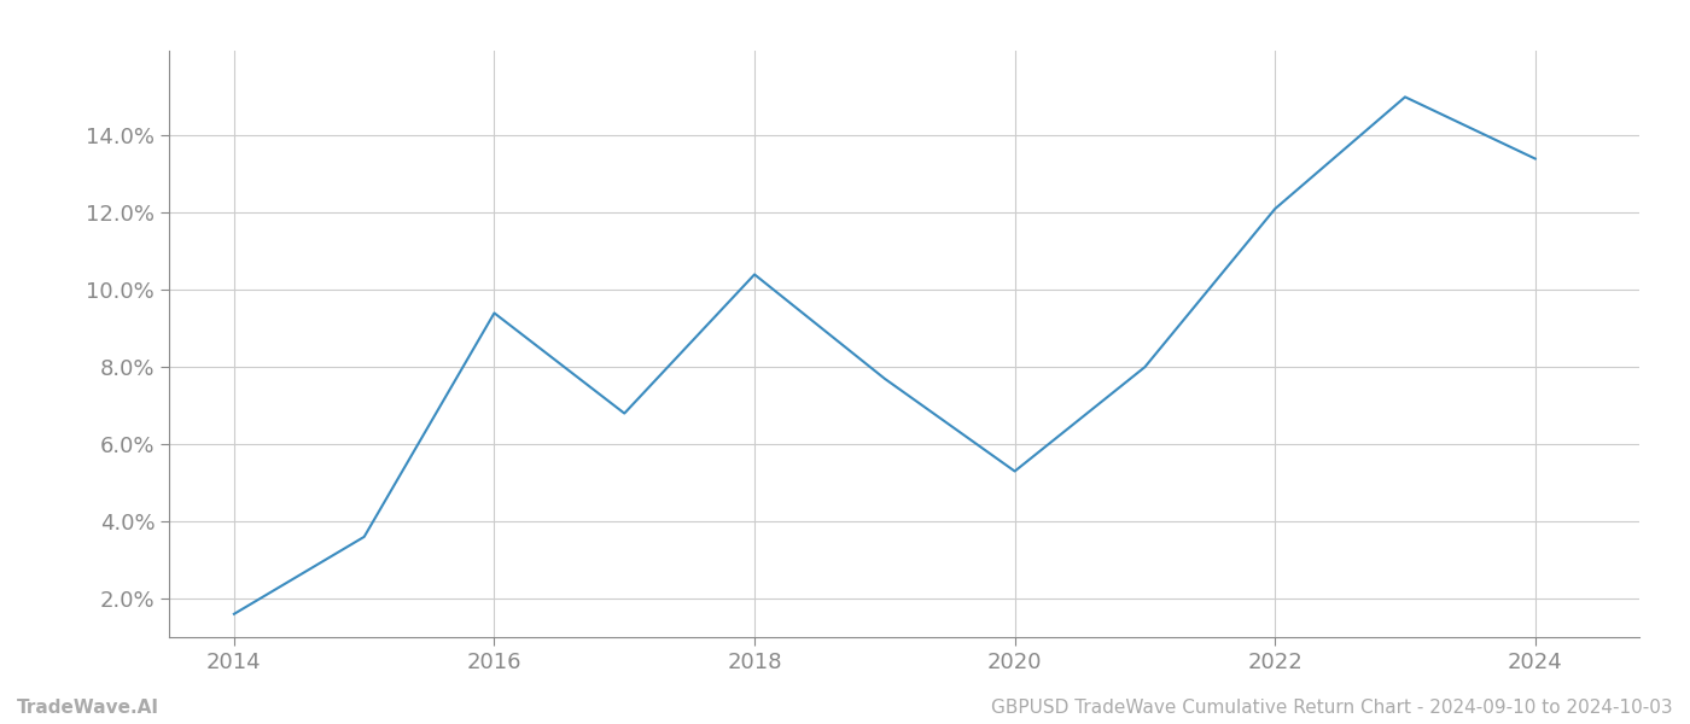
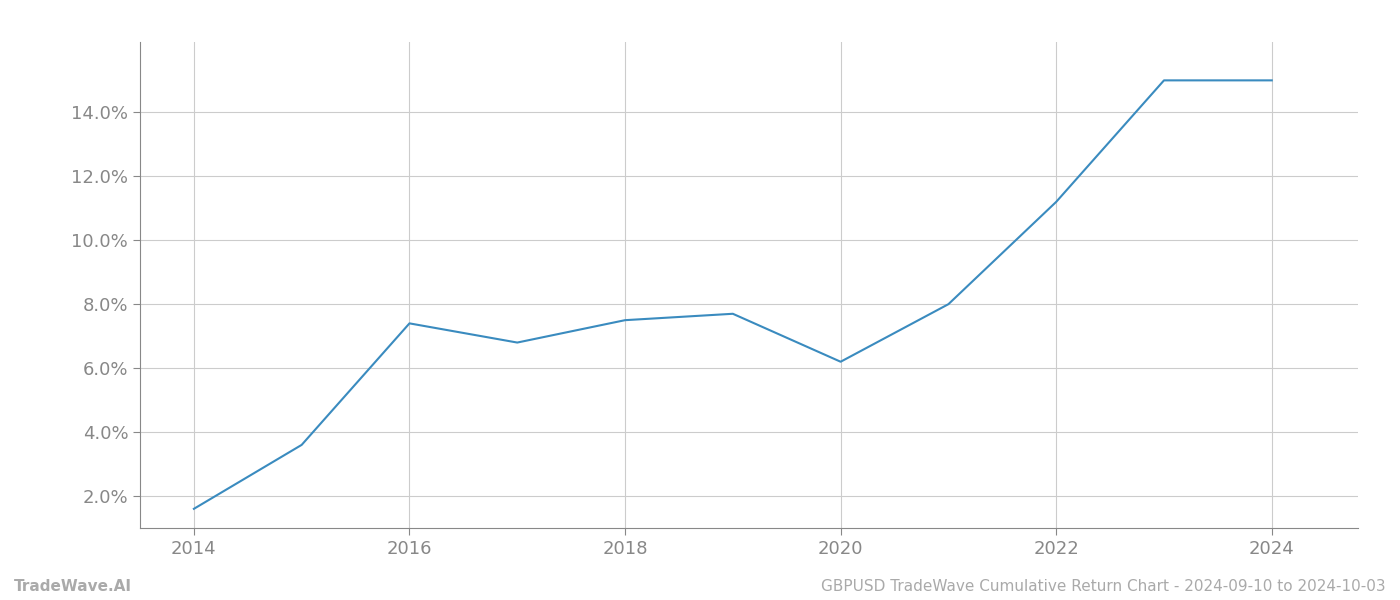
2016: 9.4% -> 7.4%
2018: 10.4% -> 7.5%
2020: 5.3% -> 6.2%
2022: 12.1% -> 11.2%
2024: 13.4% -> 15.0%
